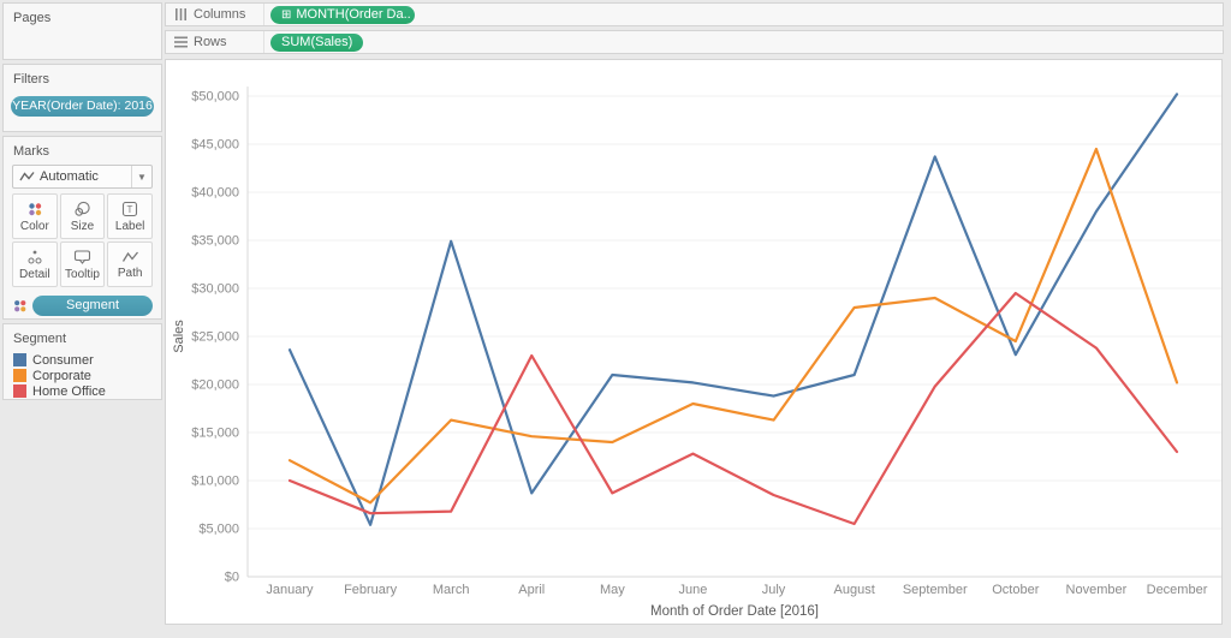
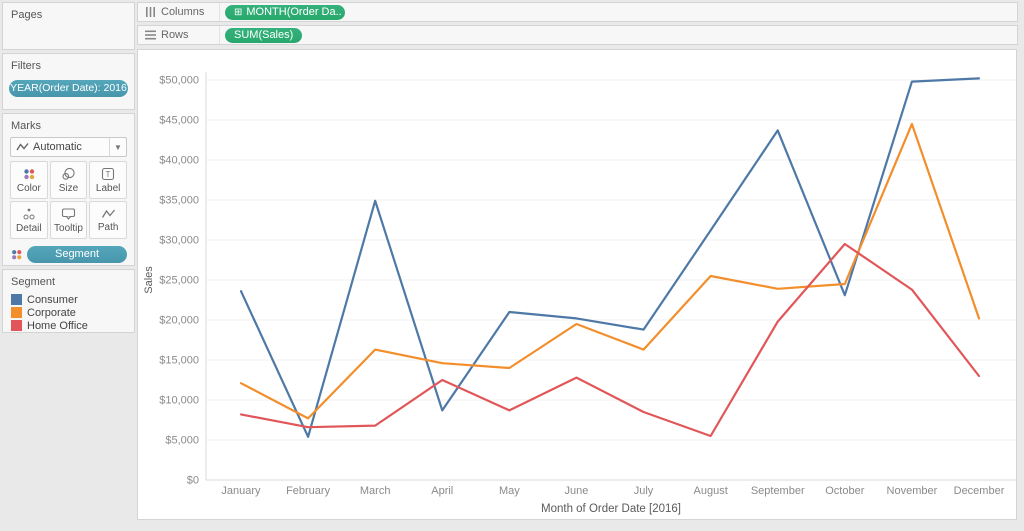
Home Office/January: $10000 -> $8000
Home Office/April: $23000 -> $12000
Corporate/June: $18000 -> $20000
Consumer/August: $21000 -> $31000
Corporate/August: $28000 -> $26000
Corporate/September: $29000 -> $24000
Consumer/November: $38000 -> $50000
